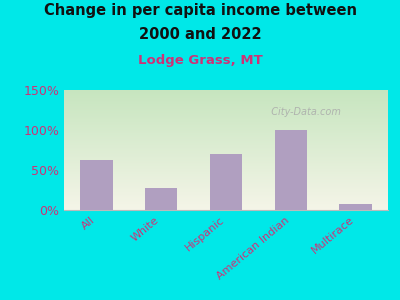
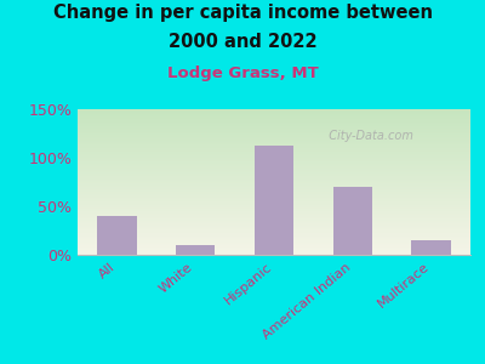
All: 62% -> 40%
White: 28% -> 10%
Hispanic: 70% -> 112%
American Indian: 100% -> 70%
Multirace: 8% -> 15%
